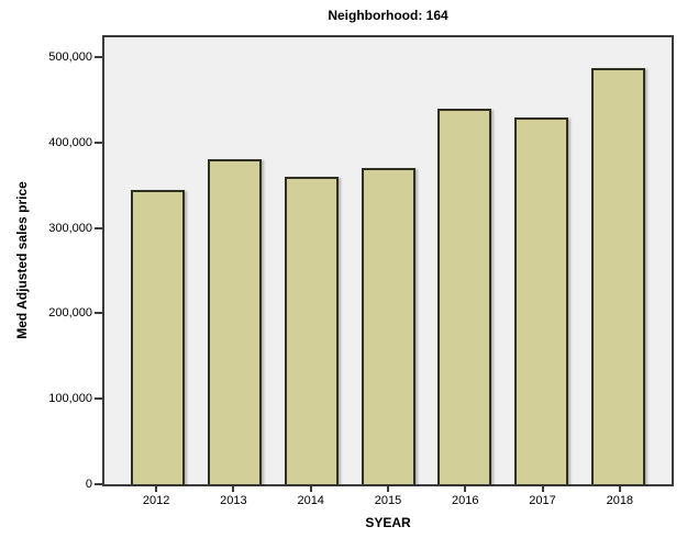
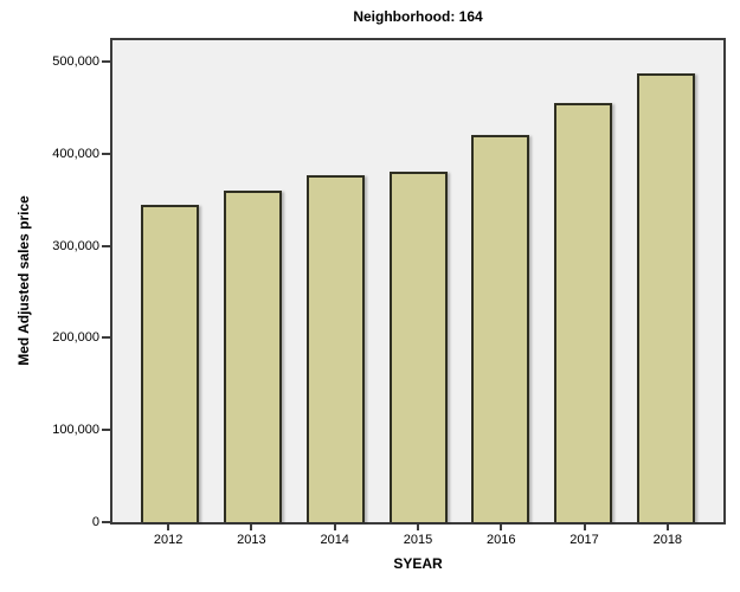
2013: 380000 -> 360000
2014: 360000 -> 380000
2015: 370000 -> 380000
2016: 440000 -> 420000
2017: 430000 -> 460000
